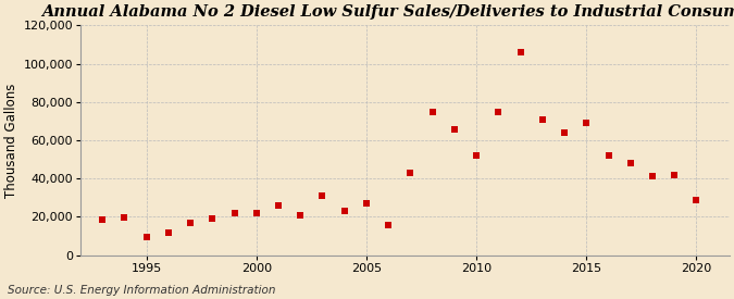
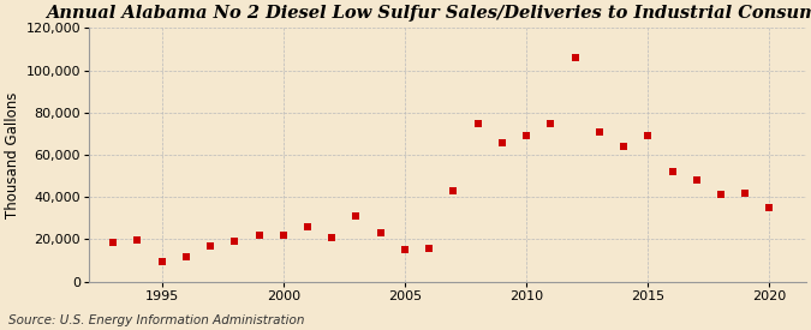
2005: 27,000 -> 15,000
2010: 52,000 -> 69,000
2020: 29,000 -> 35,000
